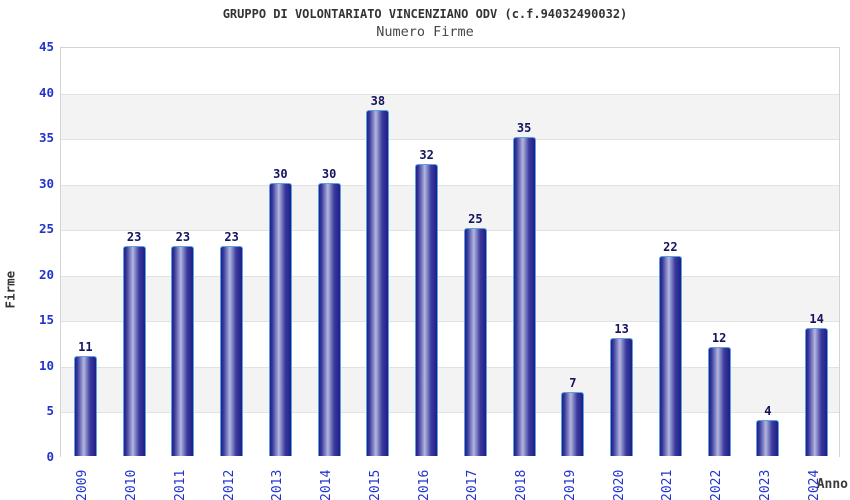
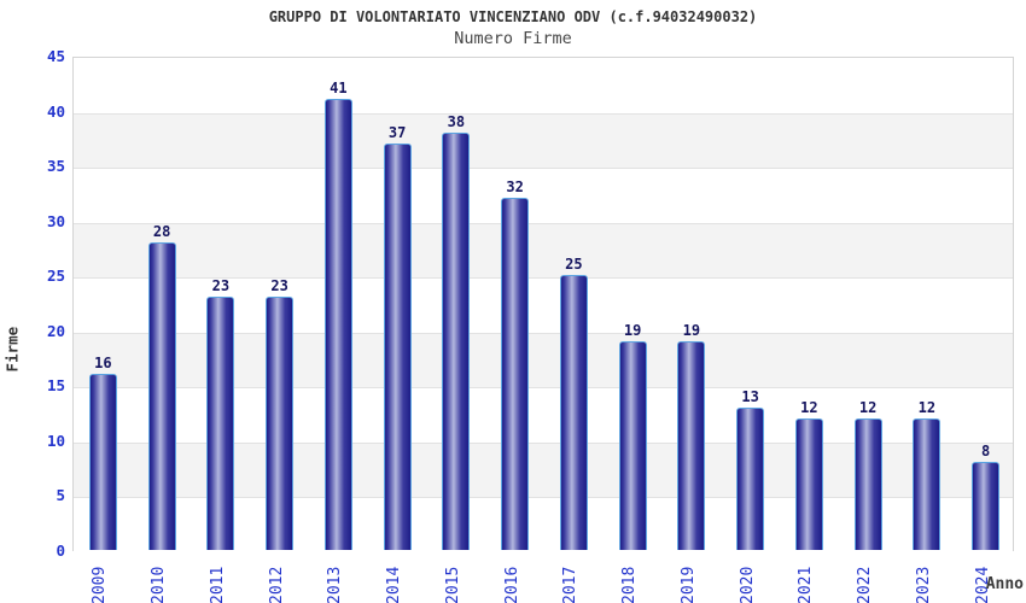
2009: 11 -> 16
2010: 23 -> 28
2013: 30 -> 41
2014: 30 -> 37
2018: 35 -> 19
2019: 7 -> 19
2021: 22 -> 12
2023: 4 -> 12
2024: 14 -> 8
